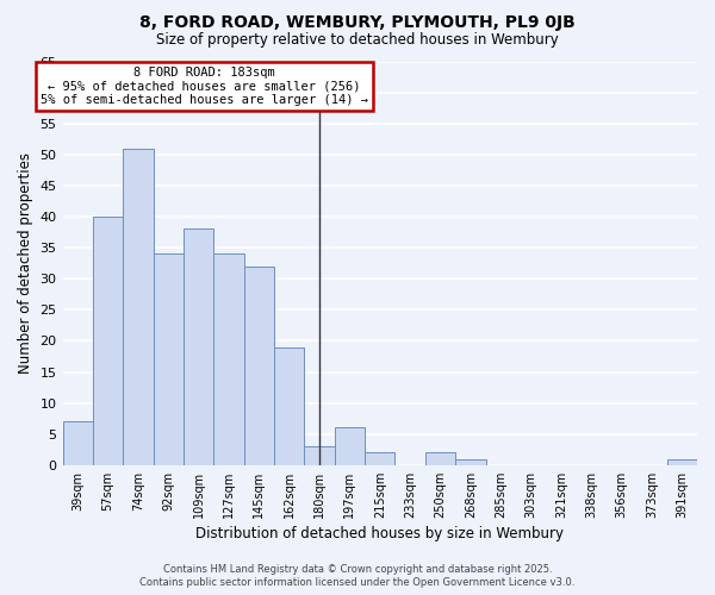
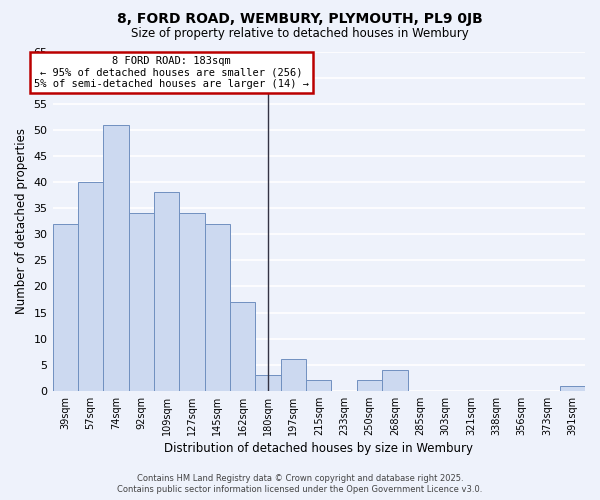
39sqm: 7 -> 32
162sqm: 19 -> 17
268sqm: 1 -> 4
